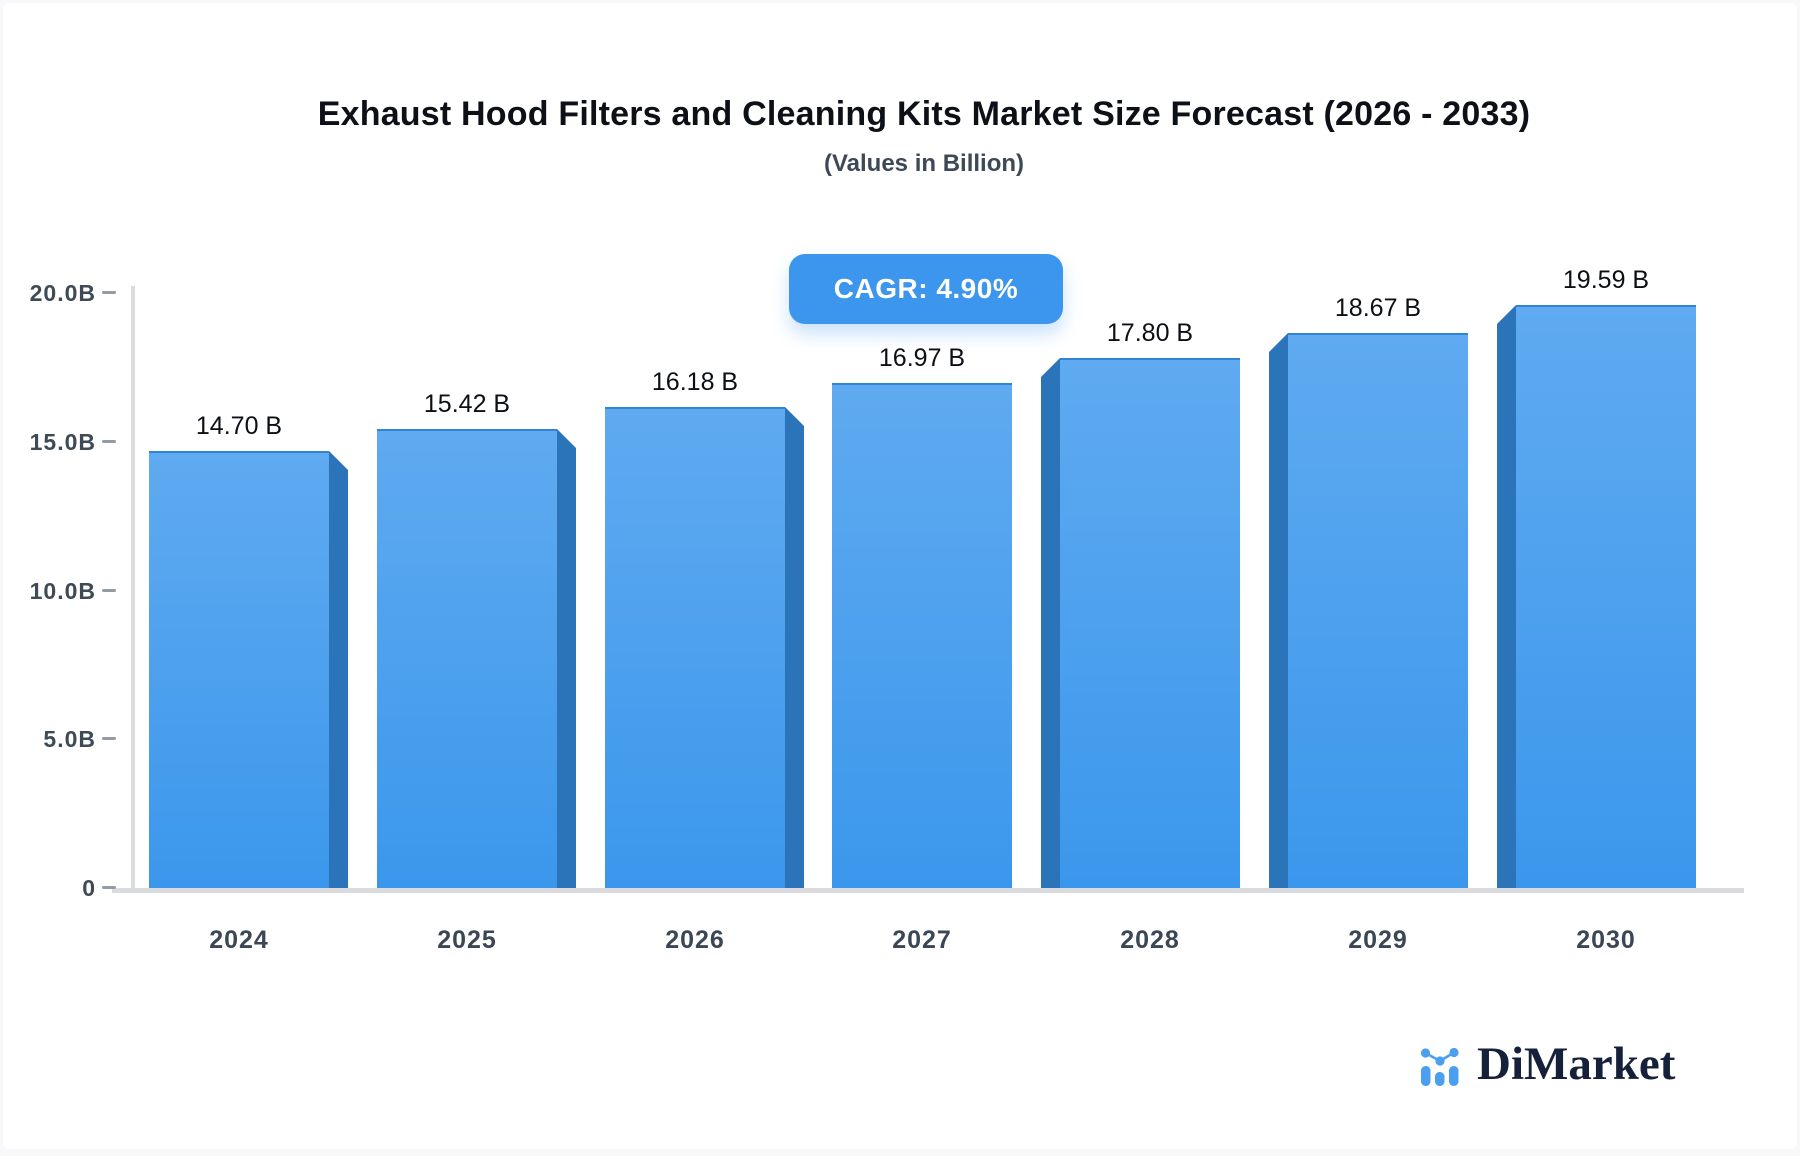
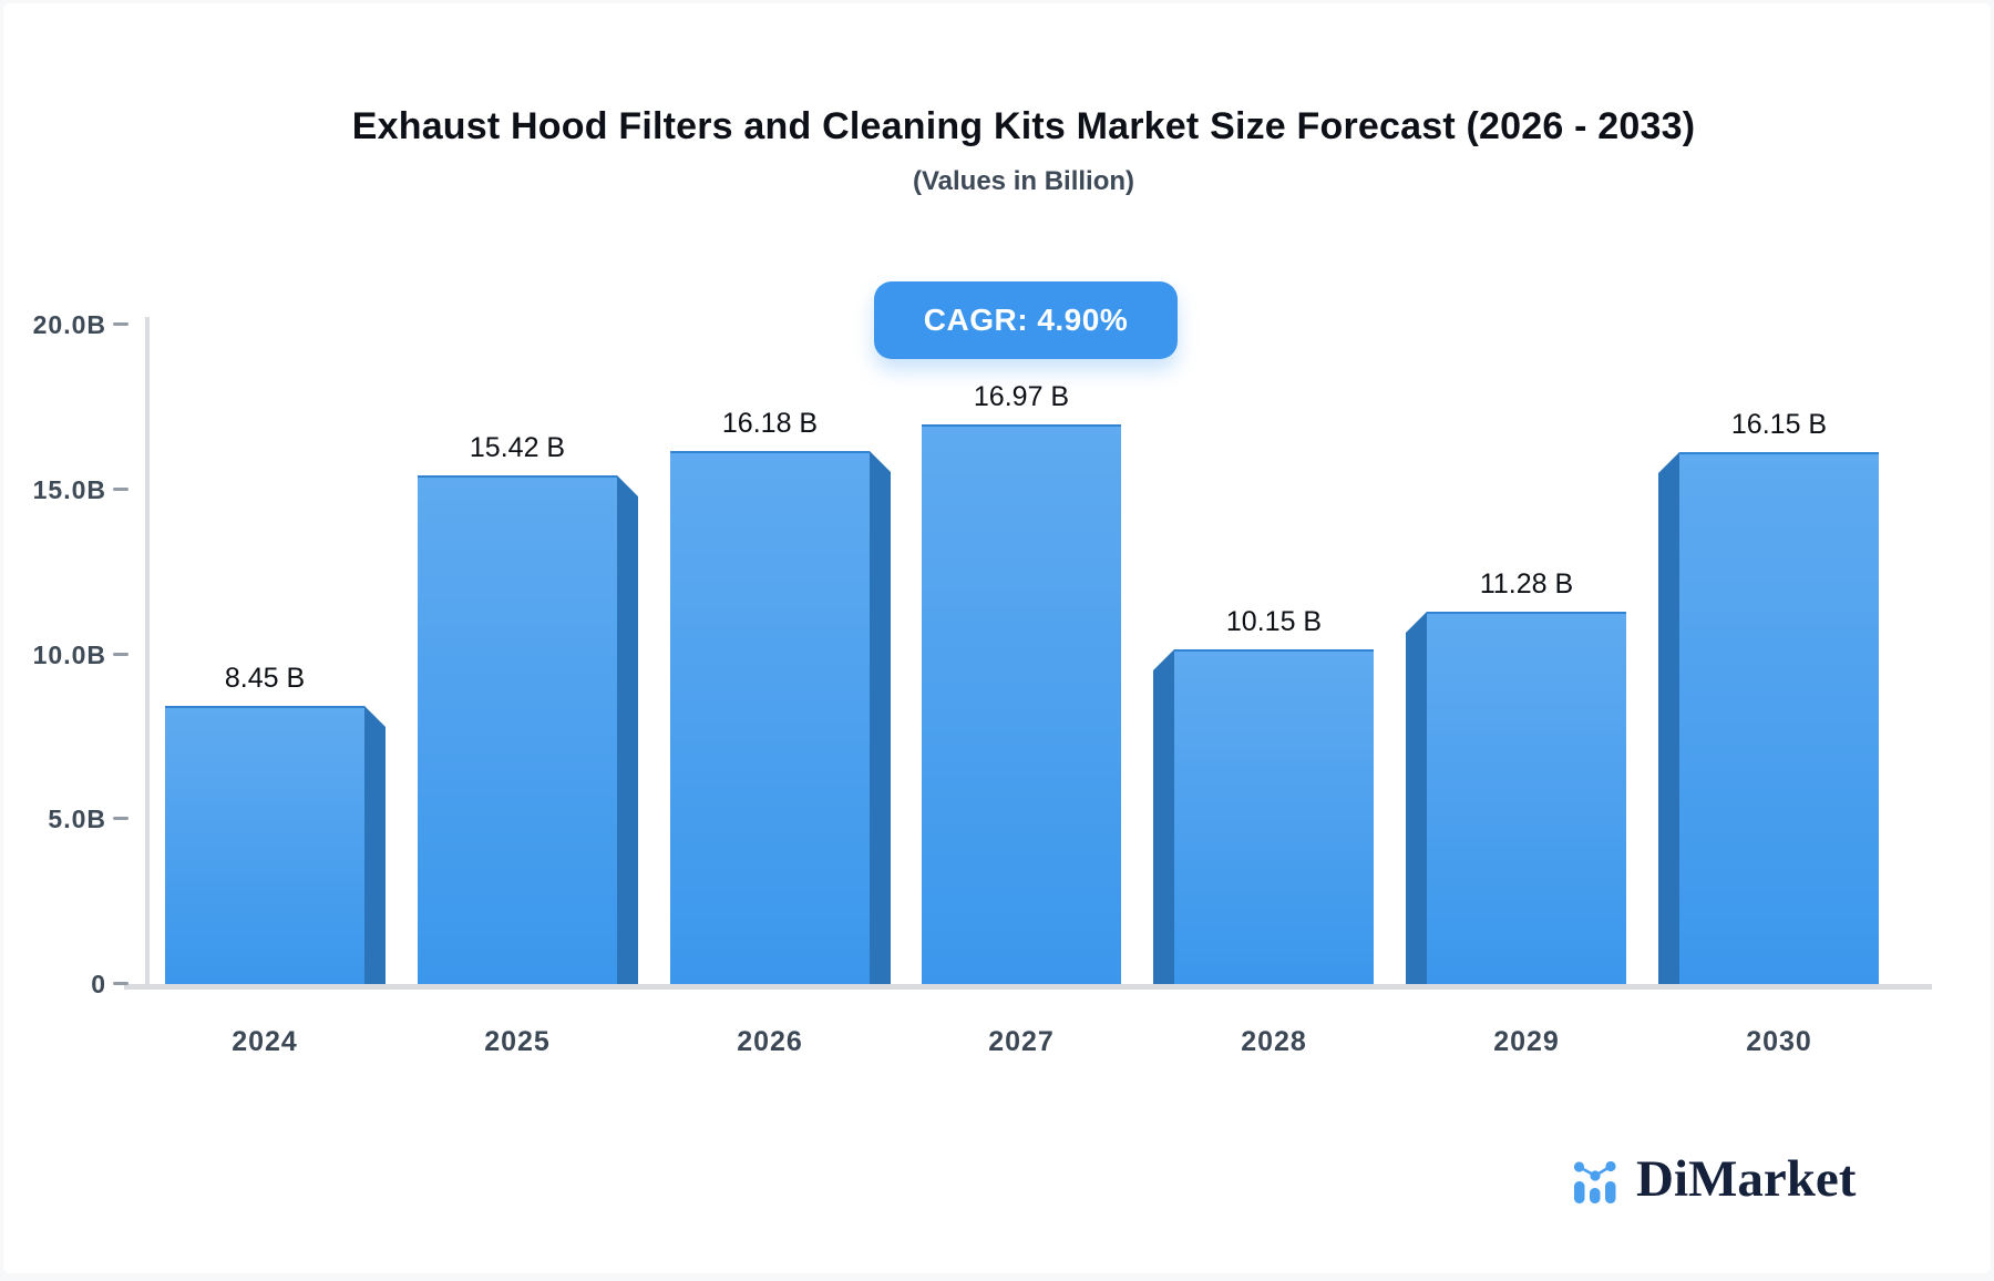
2024: 14.70 -> 8.45
2028: 17.80 -> 10.15
2029: 18.67 -> 11.28
2030: 19.59 -> 16.15
